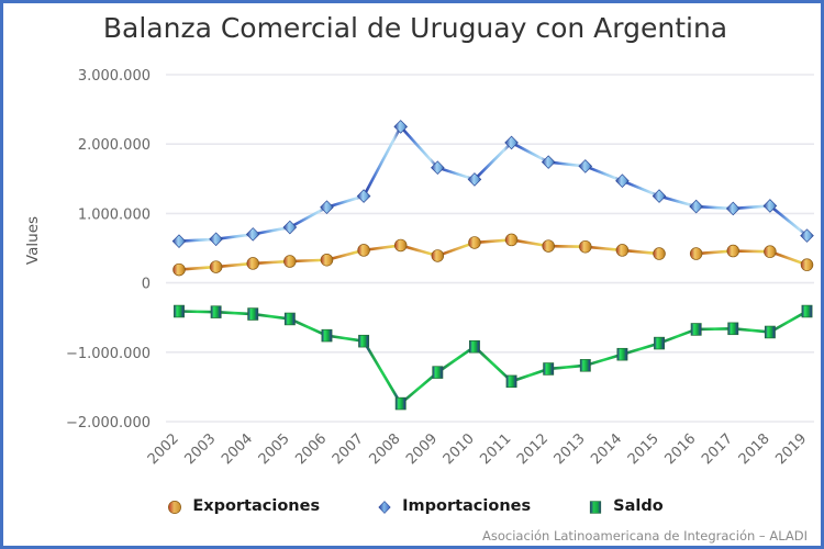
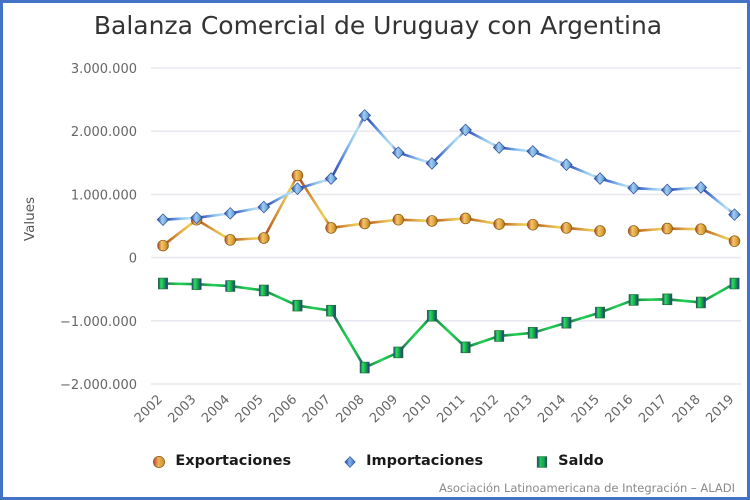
Exportaciones/2003: 200000 -> 600000
Exportaciones/2006: 300000 -> 1300000
Exportaciones/2009: 400000 -> 600000
Saldo/2009: -1300000 -> -1500000
